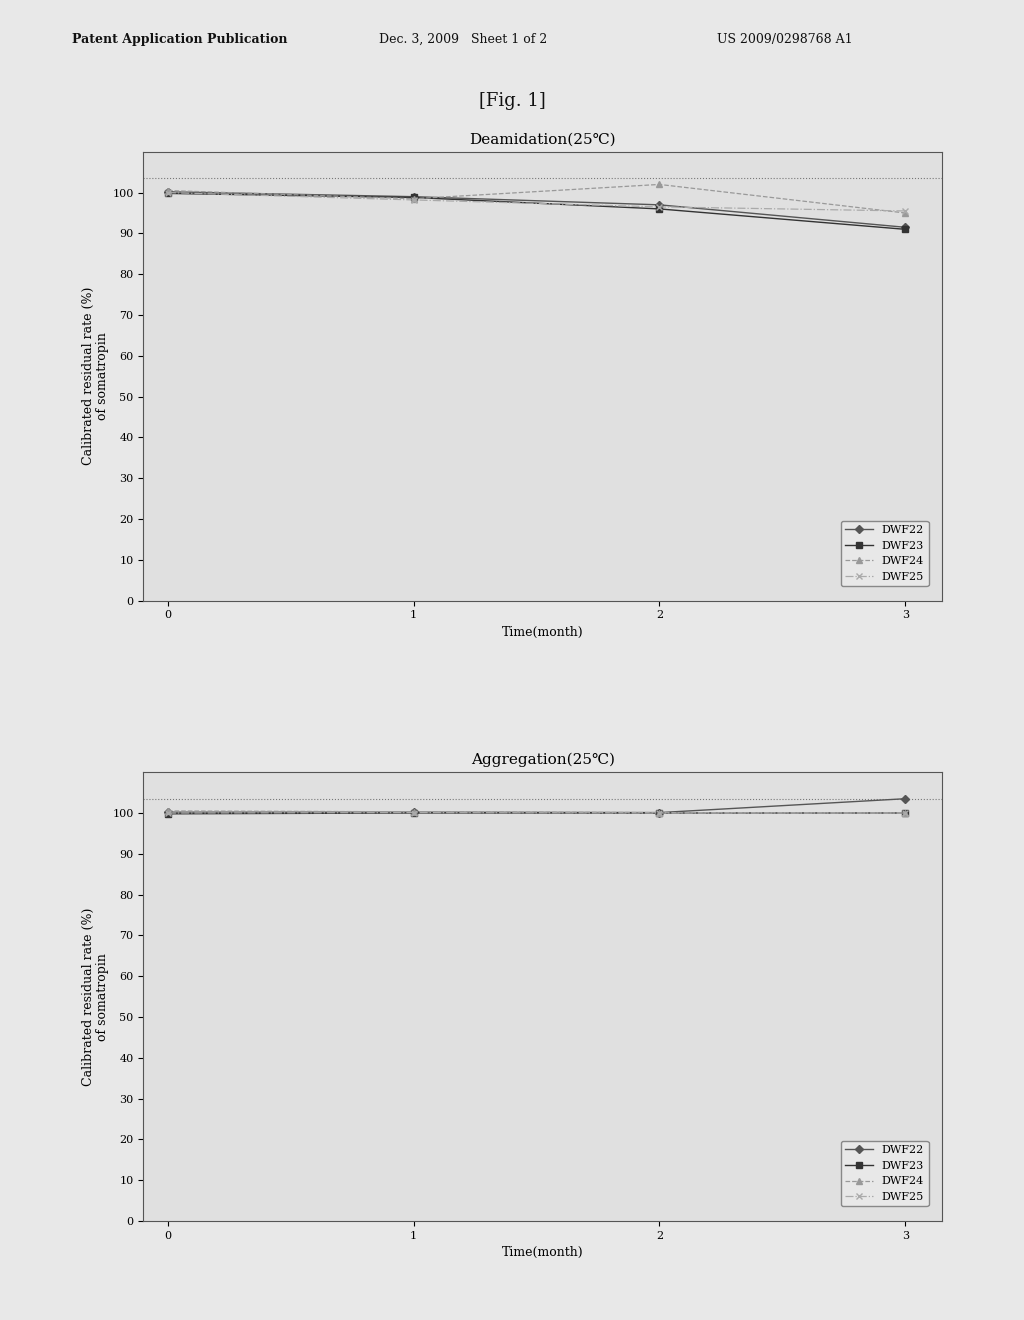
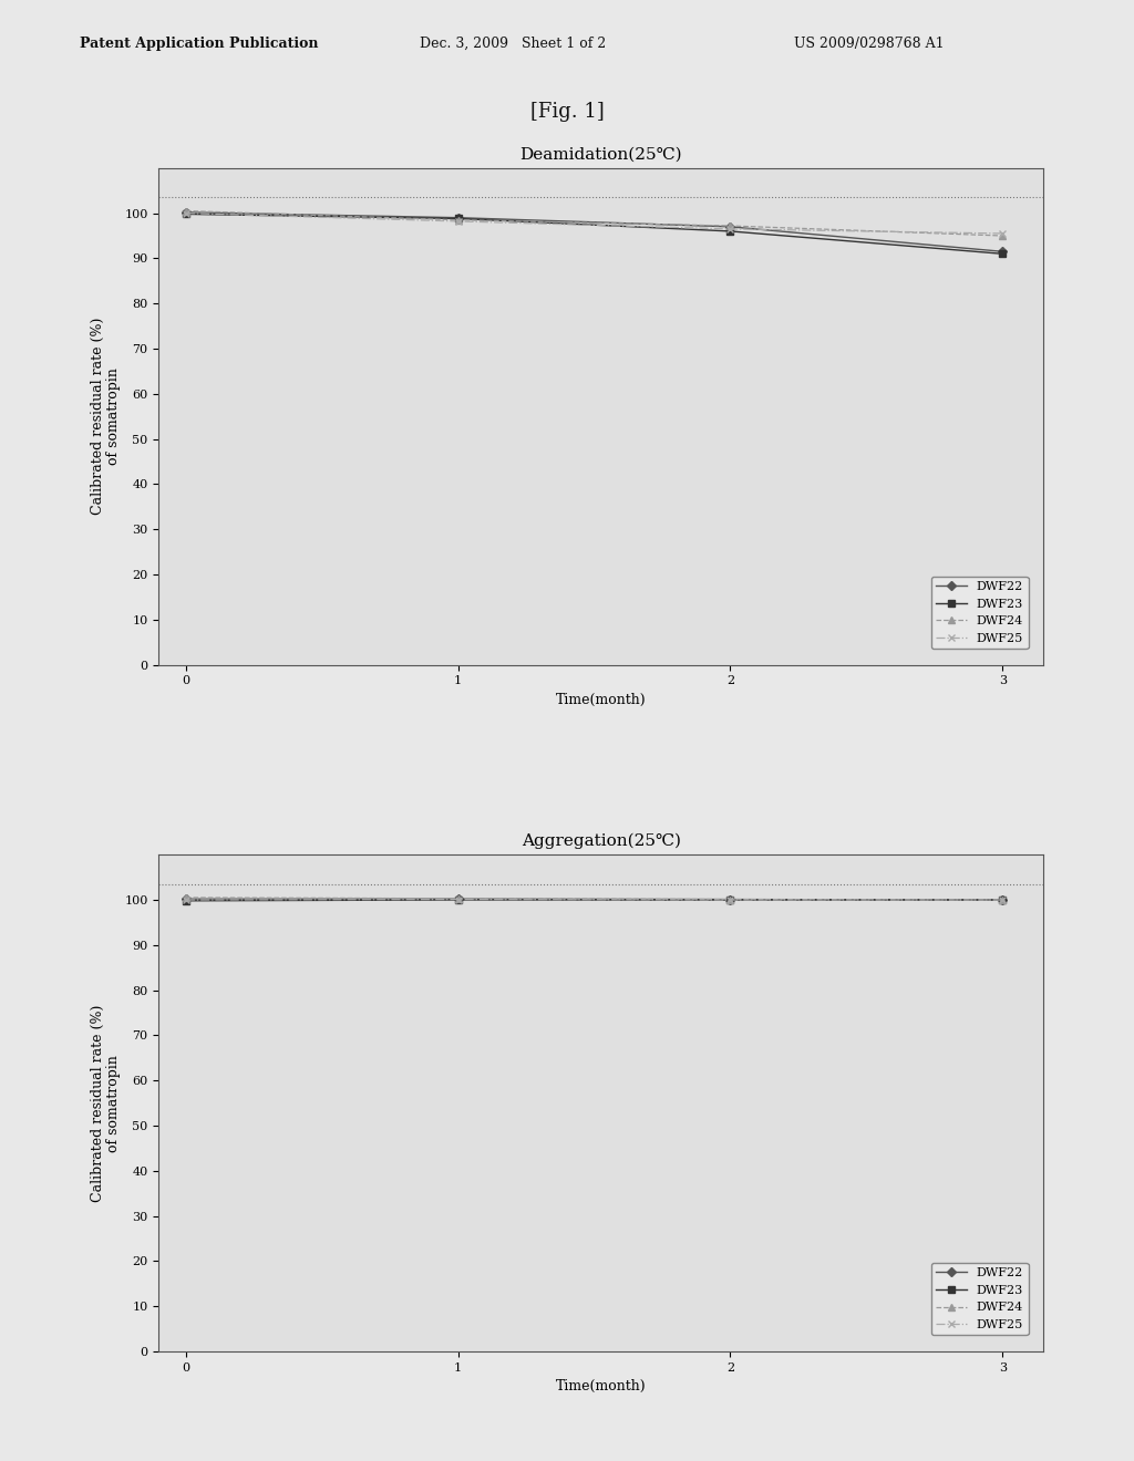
Deamidation(25℃)/DWF24/2: 102.0 -> 97.2
Aggregation(25℃)/DWF22/3: 103.5 -> 100.0
